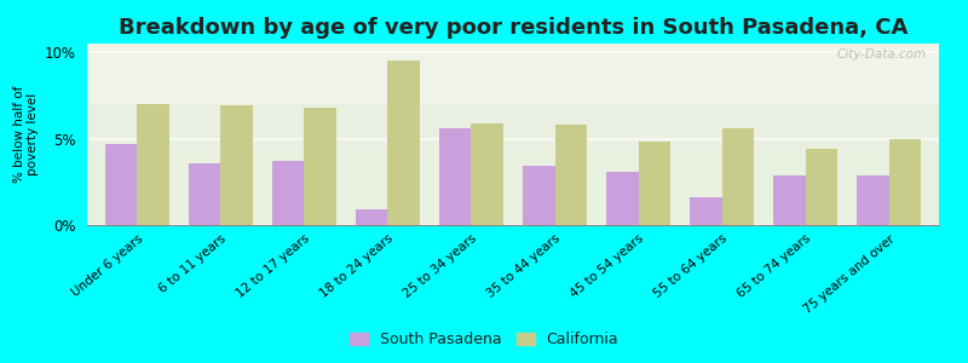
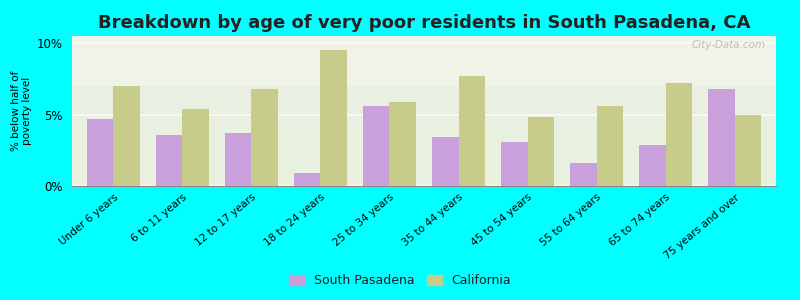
California/6 to 11 years: 6.9% -> 5.4%
California/35 to 44 years: 5.8% -> 7.7%
California/65 to 74 years: 4.4% -> 7.2%
South Pasadena/75 years and over: 2.9% -> 6.8%
